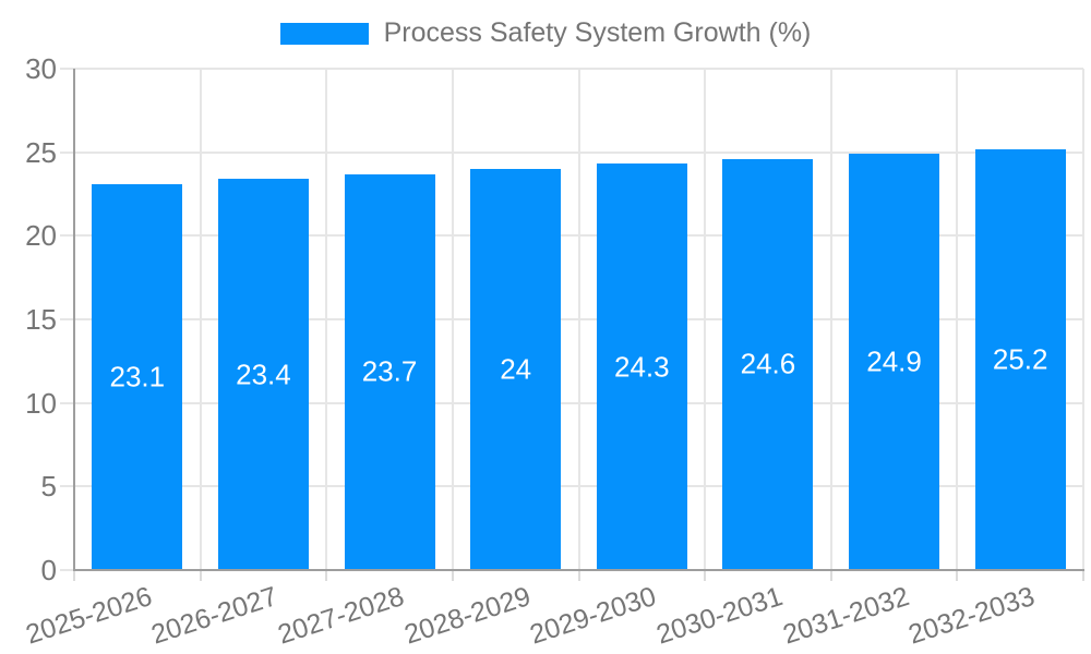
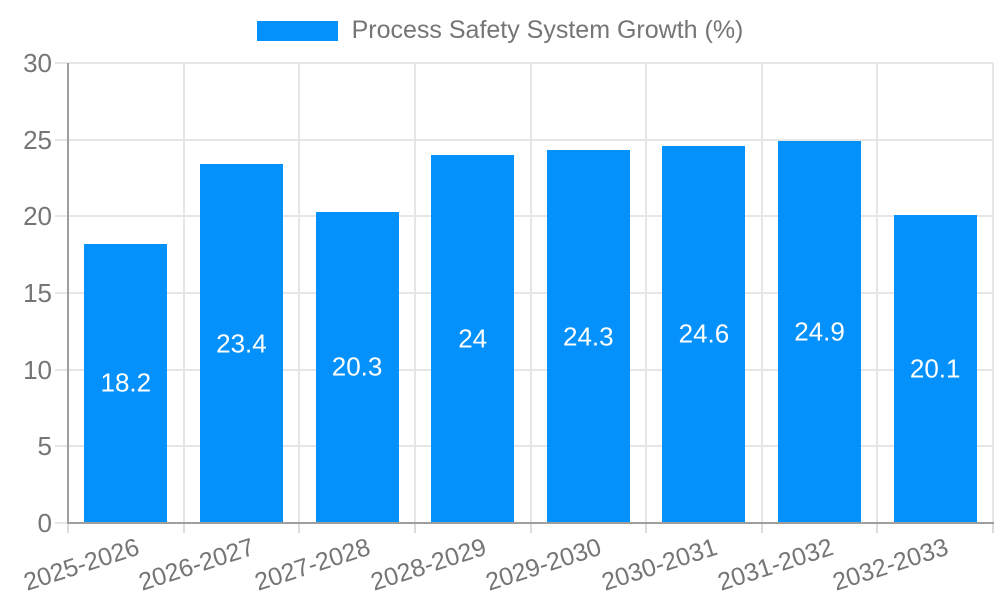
2025-2026: 23.1 -> 18.2
2027-2028: 23.7 -> 20.3
2032-2033: 25.2 -> 20.1
